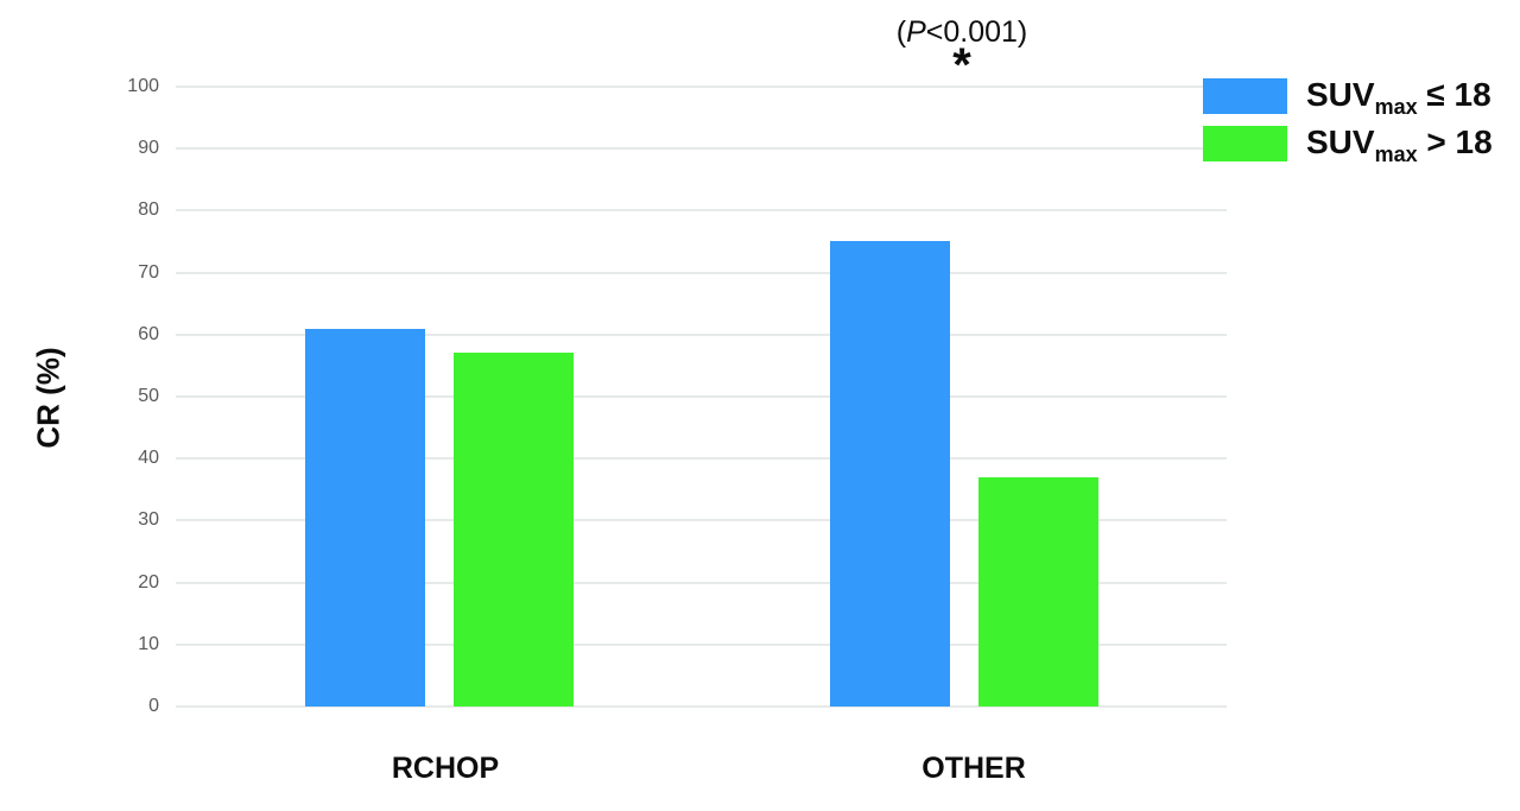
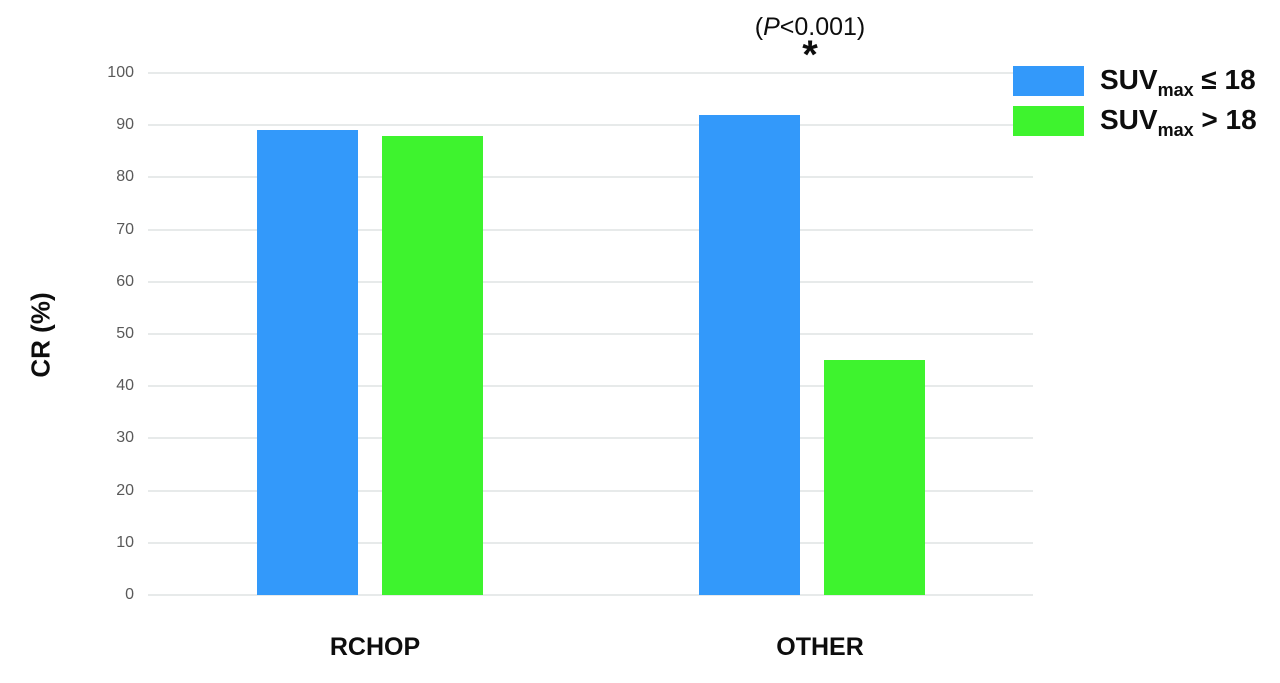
SUVmax ≤ 18/RCHOP: 61 -> 89
SUVmax > 18/RCHOP: 57 -> 88
SUVmax ≤ 18/OTHER: 75 -> 92
SUVmax > 18/OTHER: 37 -> 45
